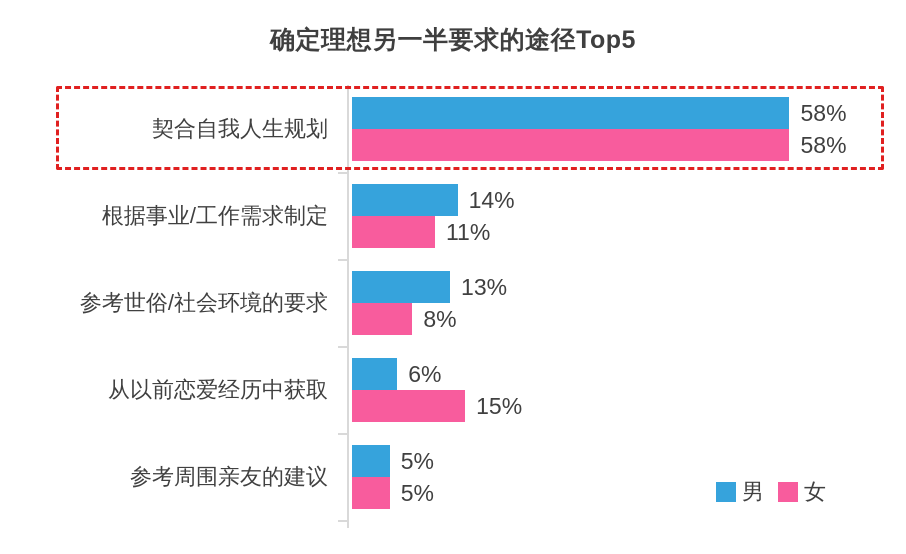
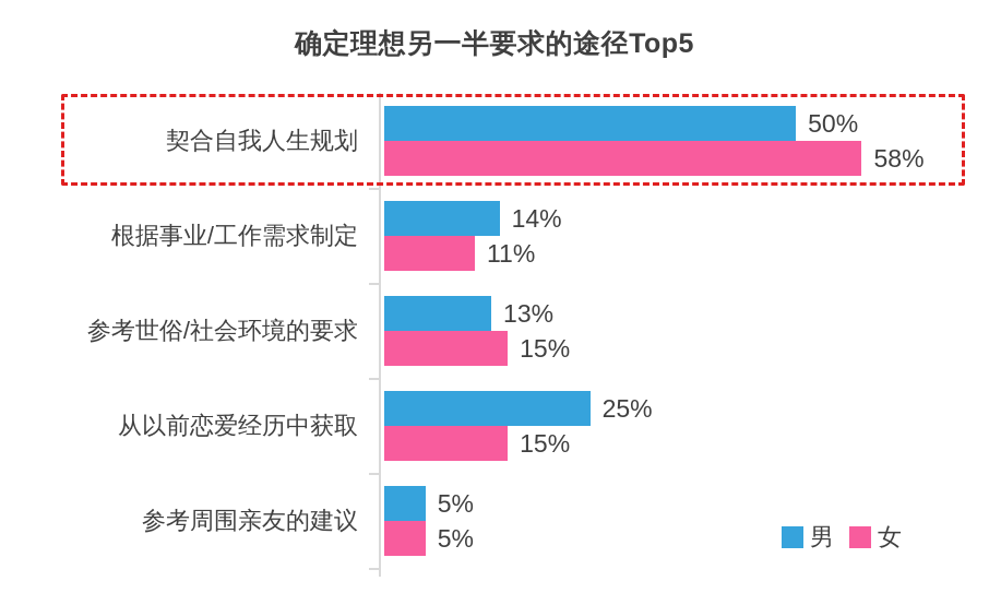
男/契合自我人生规划: 58% -> 50%
女/参考世俗/社会环境的要求: 8% -> 15%
男/从以前恋爱经历中获取: 6% -> 25%
